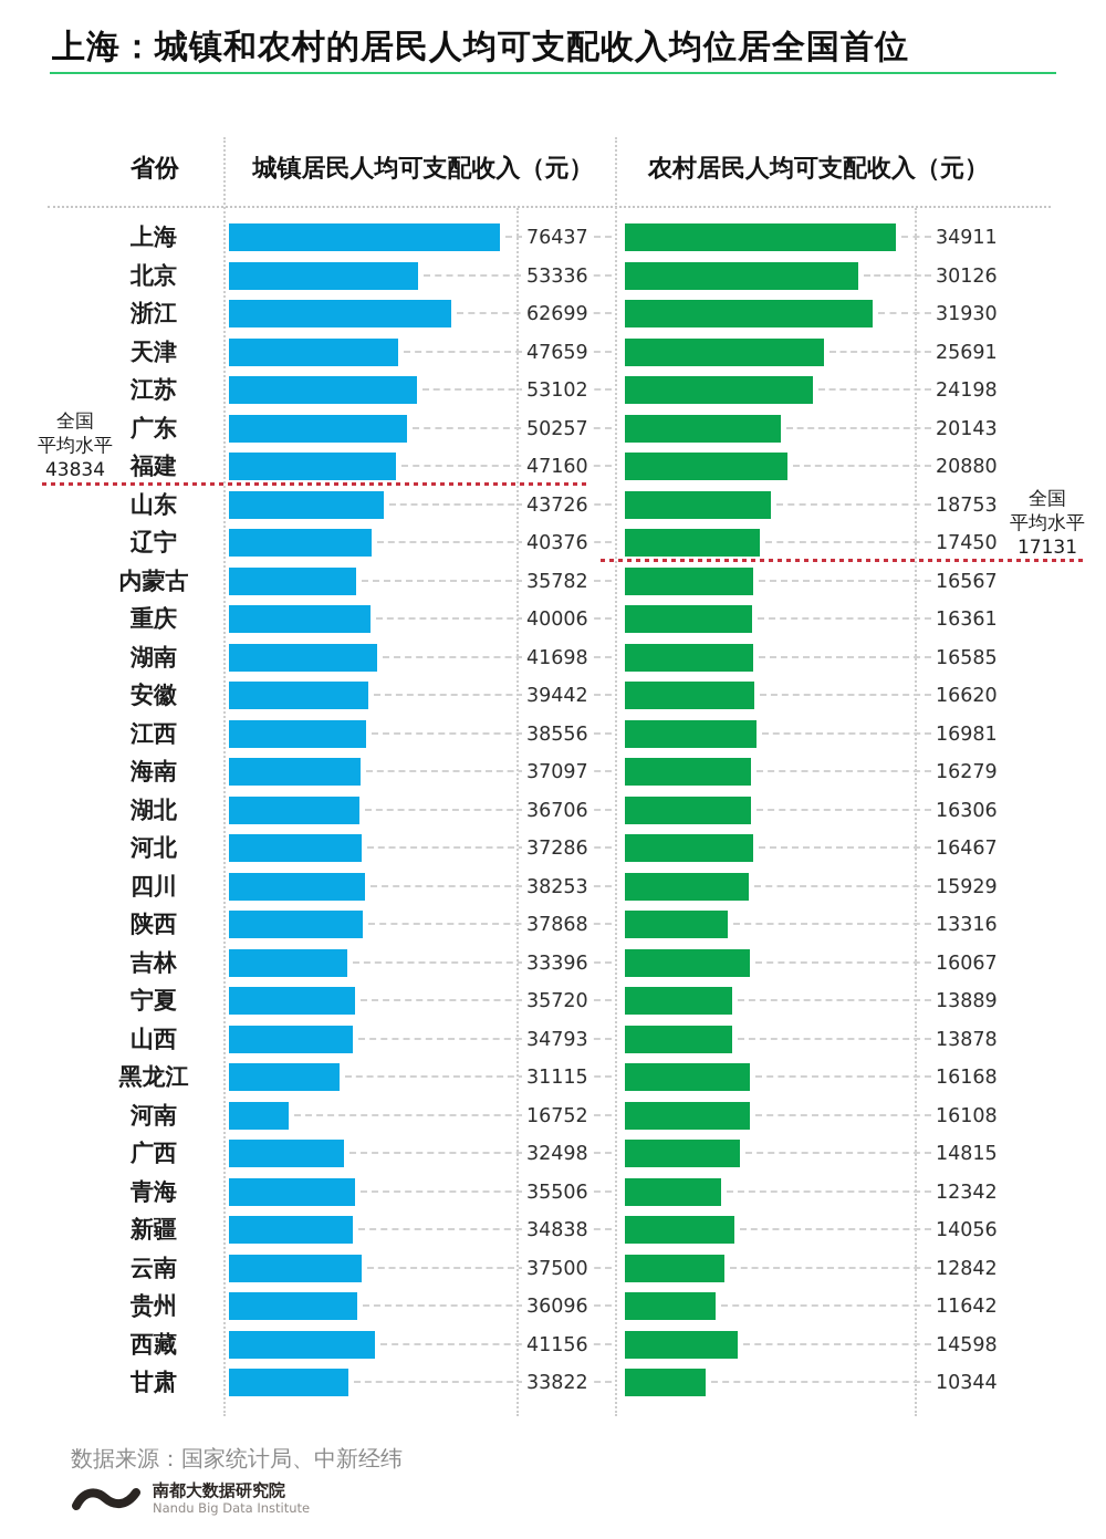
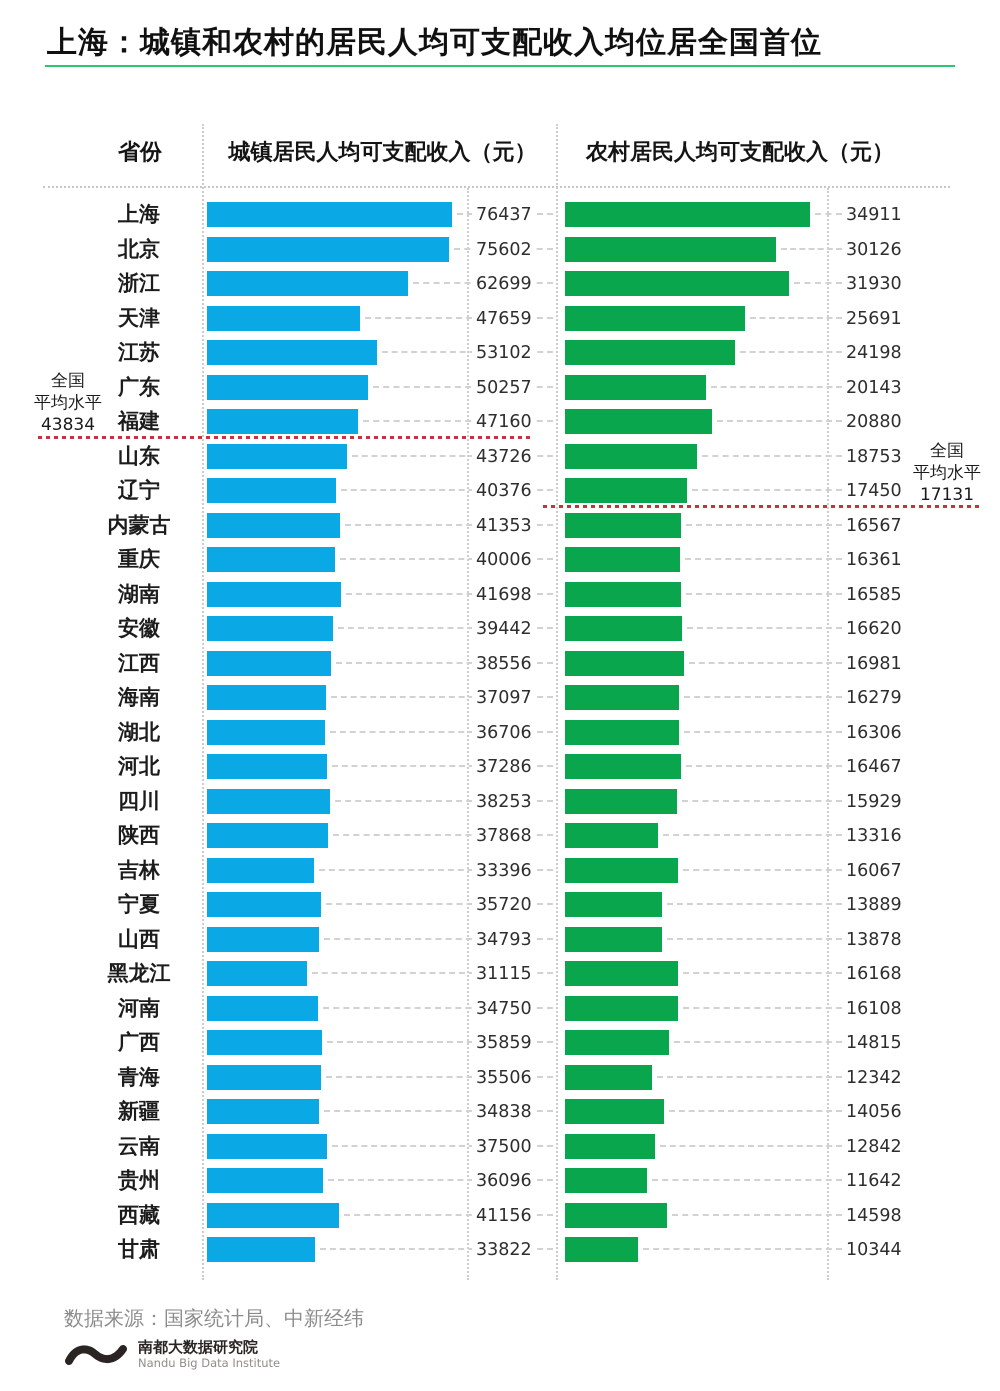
城镇居民人均可支配收入（元）/北京: 53336 -> 75602
城镇居民人均可支配收入（元）/内蒙古: 35782 -> 41353
城镇居民人均可支配收入（元）/河南: 16752 -> 34750
城镇居民人均可支配收入（元）/广西: 32498 -> 35859
